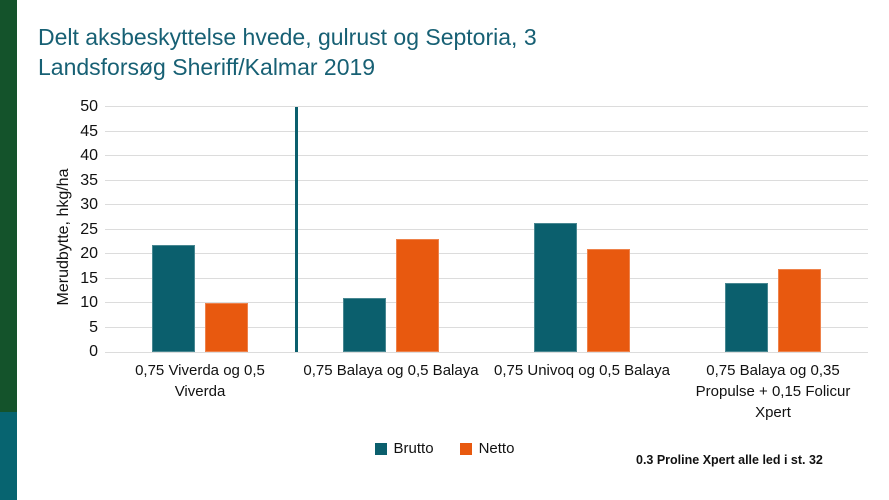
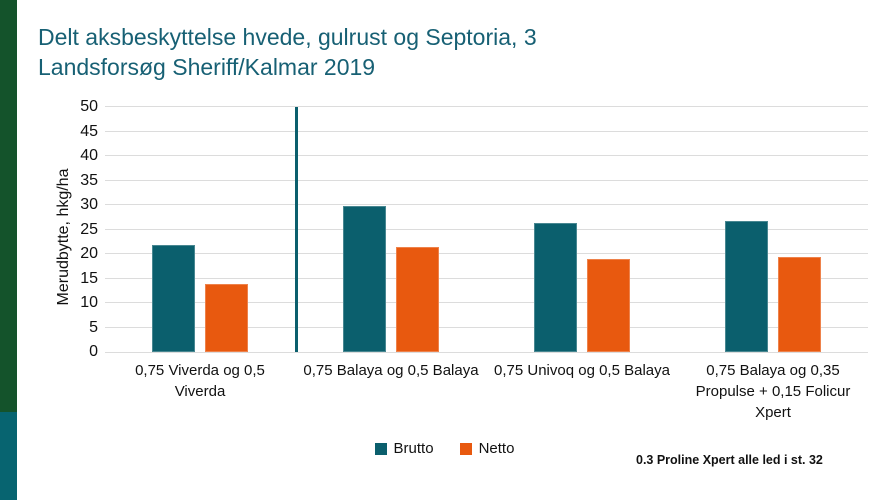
Netto/0,75 Viverda og 0,5 Viverda: 10 -> 14
Brutto/0,75 Balaya og 0,5 Balaya: 11 -> 30
Netto/0,75 Balaya og 0,5 Balaya: 23 -> 22
Netto/0,75 Univoq og 0,5 Balaya: 21 -> 19
Brutto/0,75 Balaya og 0,35 Propulse + 0,15 Folicur Xpert: 14 -> 27
Netto/0,75 Balaya og 0,35 Propulse + 0,15 Folicur Xpert: 17 -> 19
